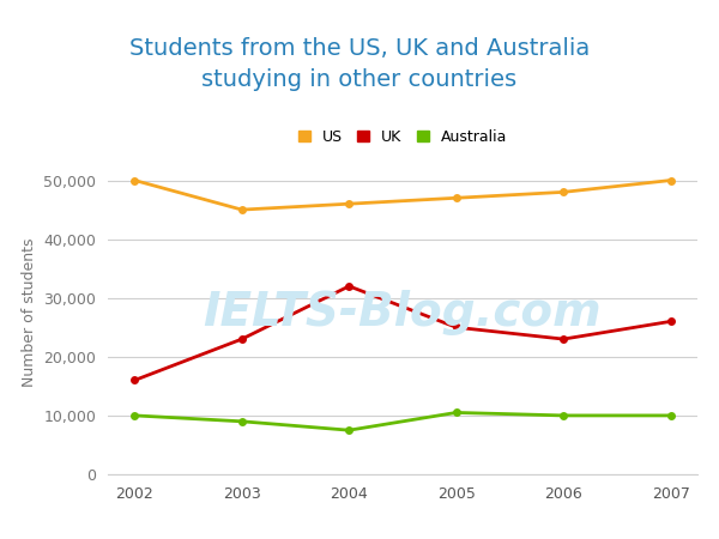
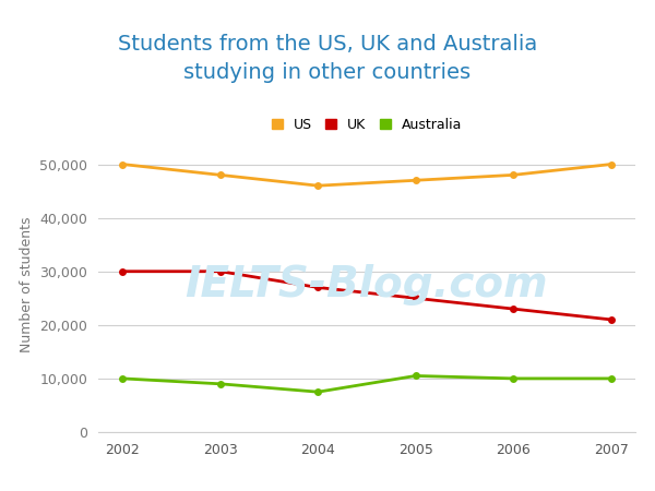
UK/2002: 16,000 -> 30,000
US/2003: 45,000 -> 48,000
UK/2003: 23,000 -> 30,000
UK/2004: 32,000 -> 27,000
UK/2007: 26,000 -> 21,000
